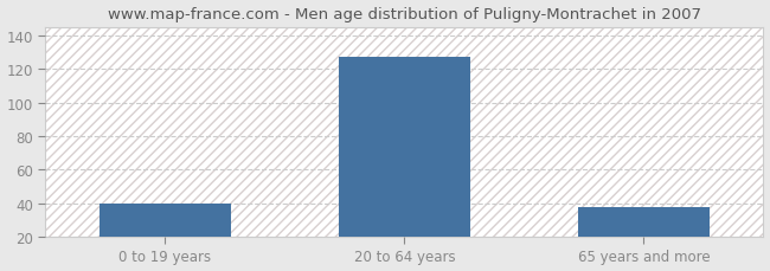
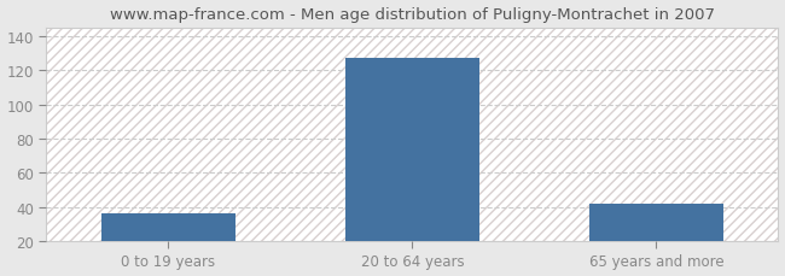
0 to 19 years: 40 -> 36
65 years and more: 38 -> 42
